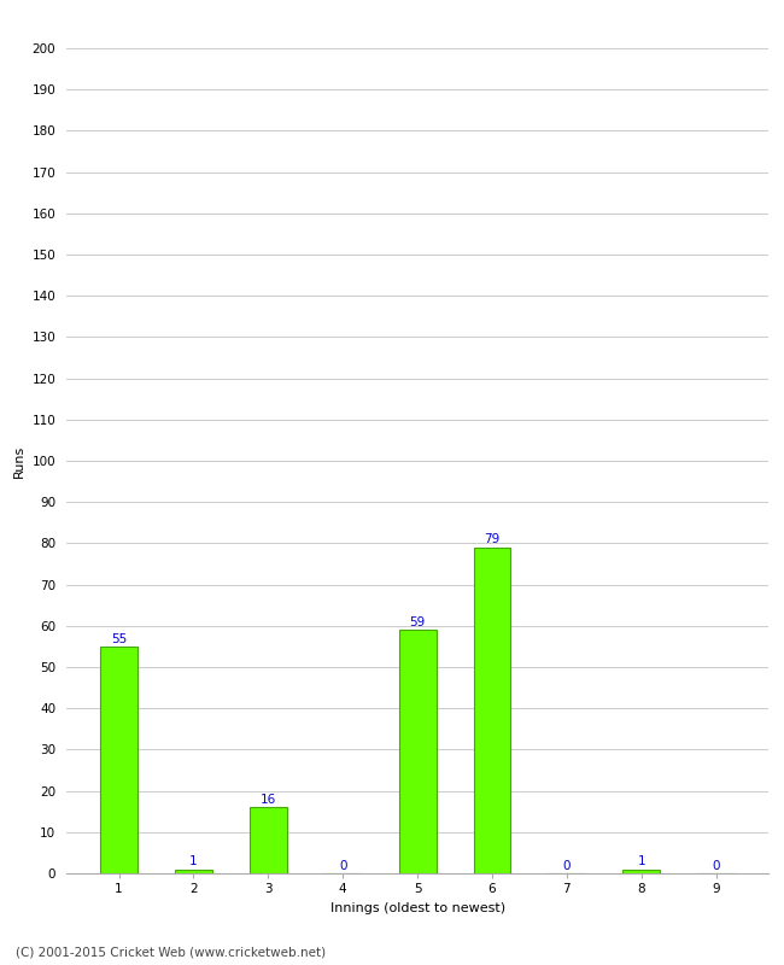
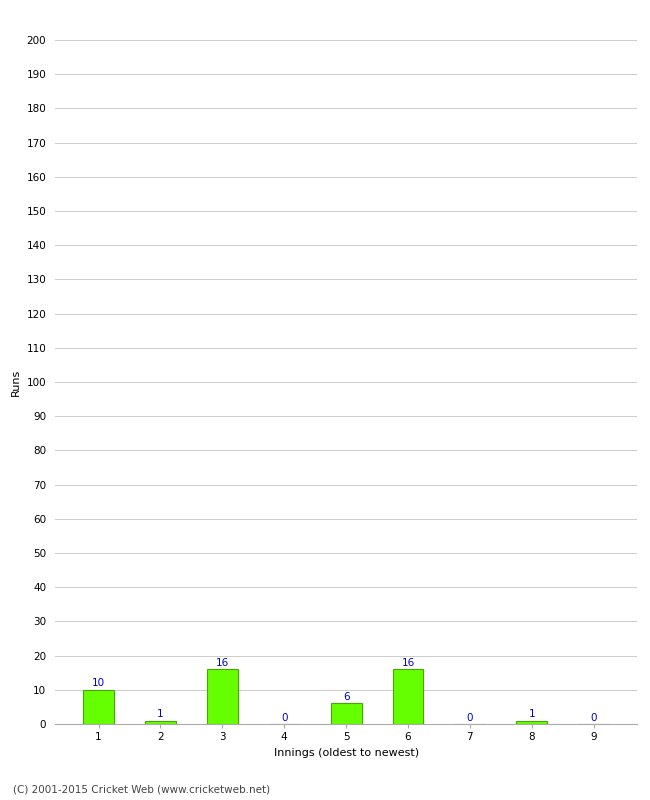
1: 55 -> 10
5: 59 -> 6
6: 79 -> 16
